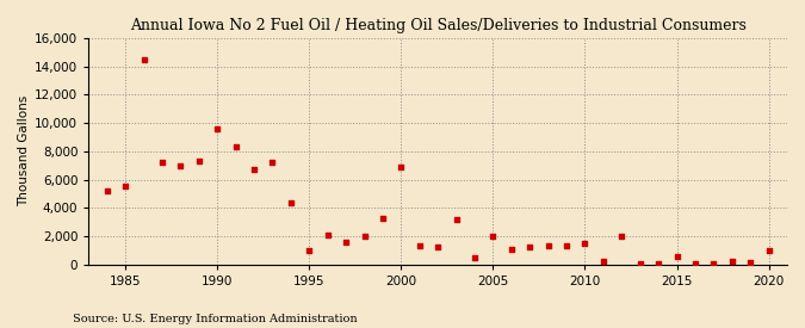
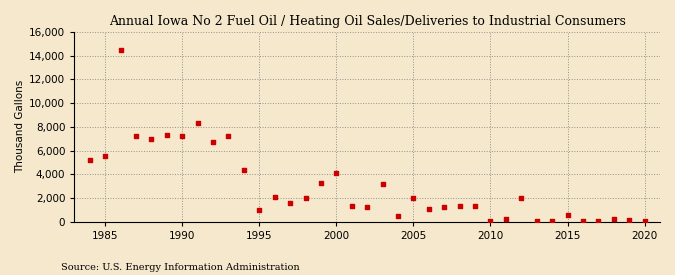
1990: 9,600 -> 7,200
2000: 6,900 -> 4,100
2010: 1,500 -> 100
2020: 1,000 -> 100
